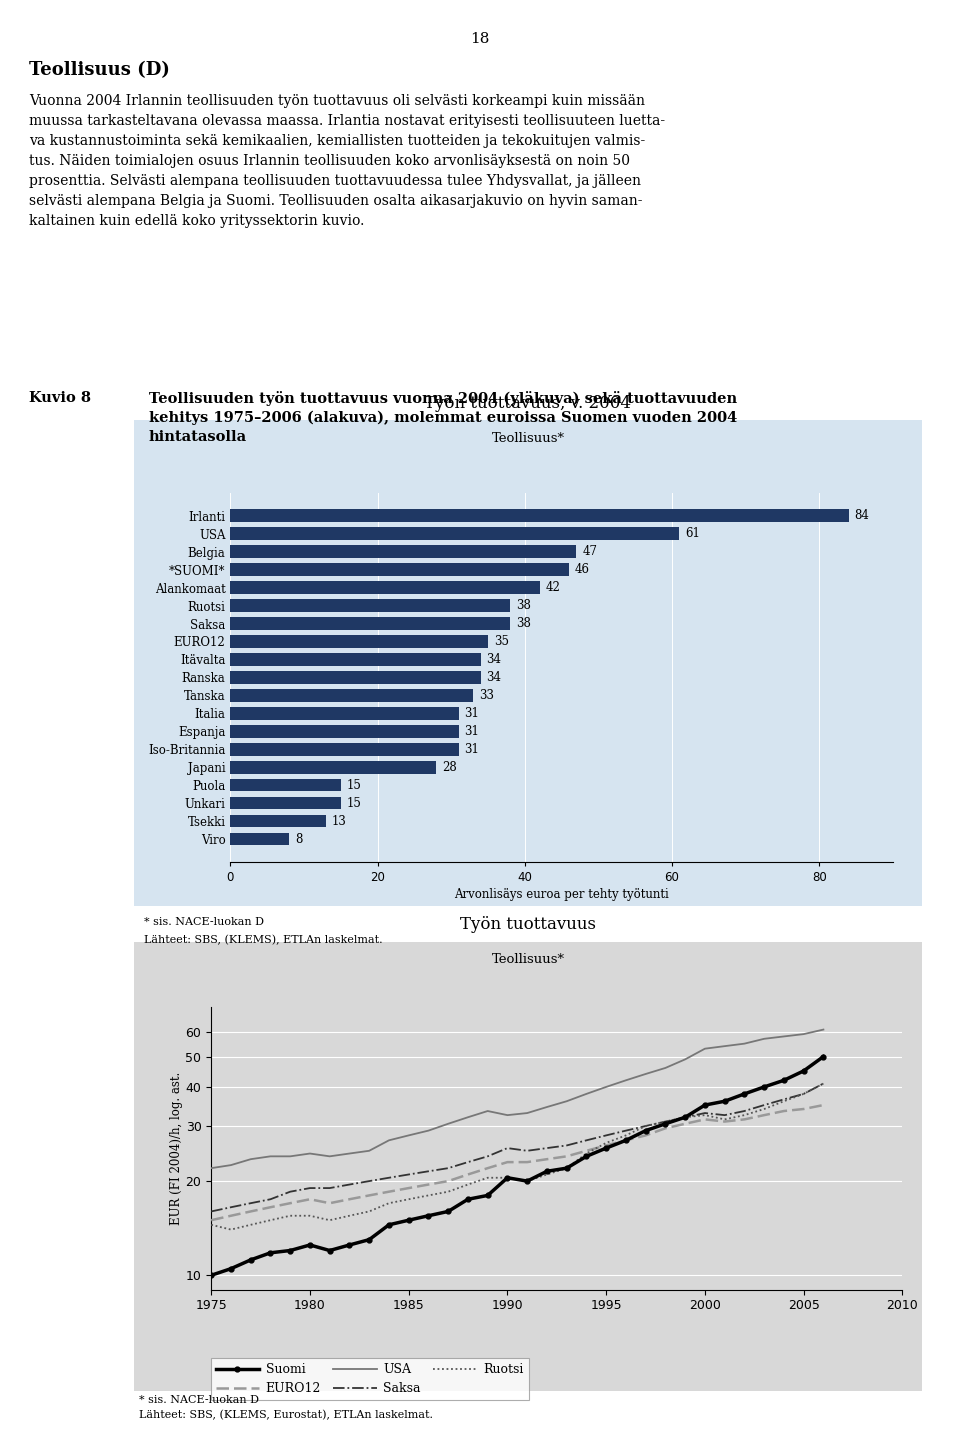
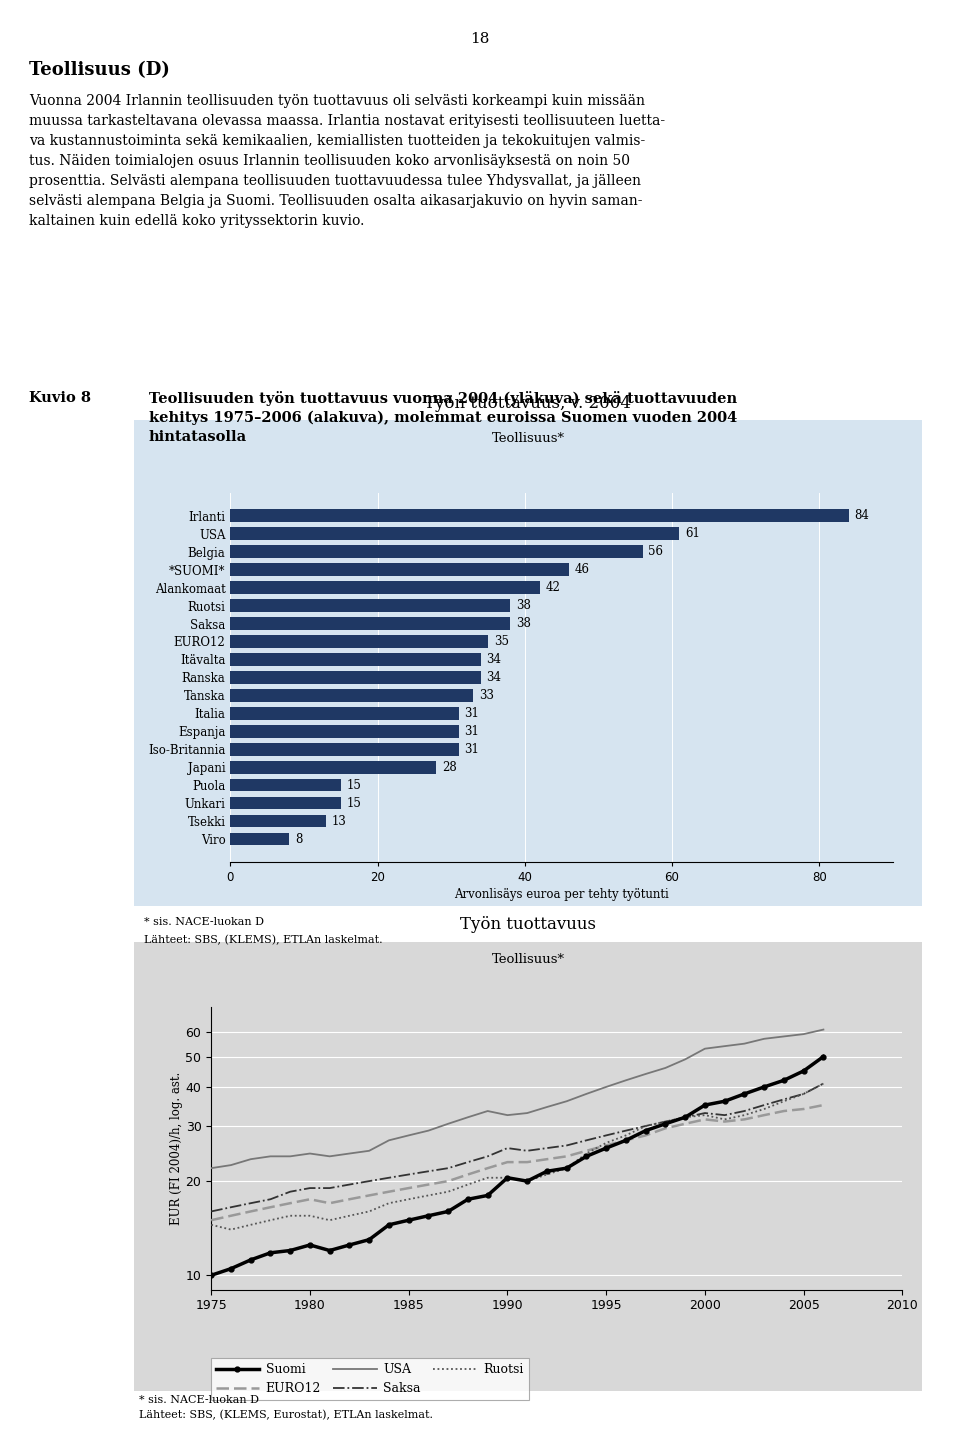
Belgia: 47 -> 56
